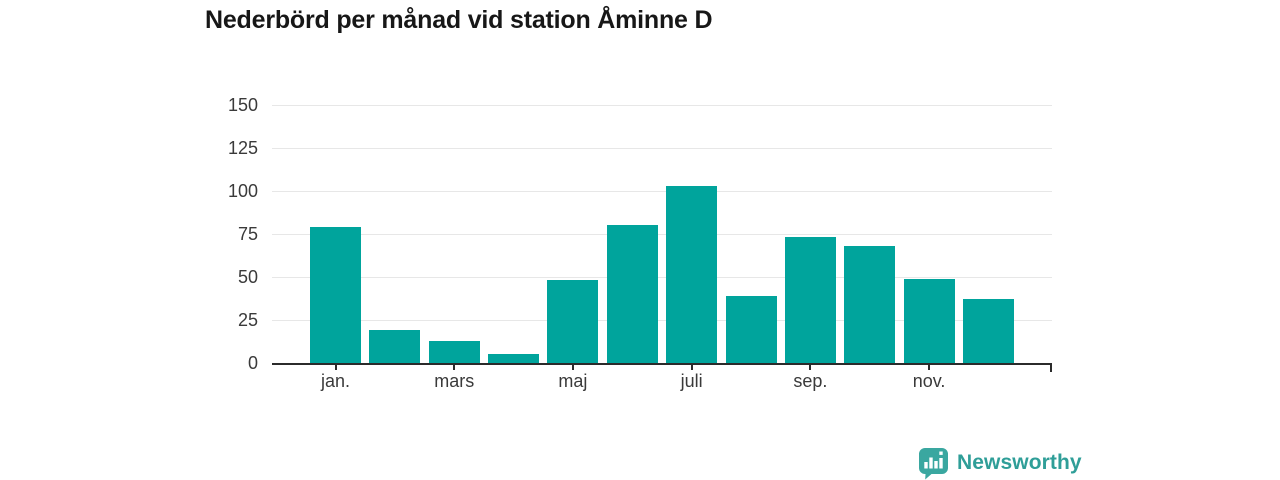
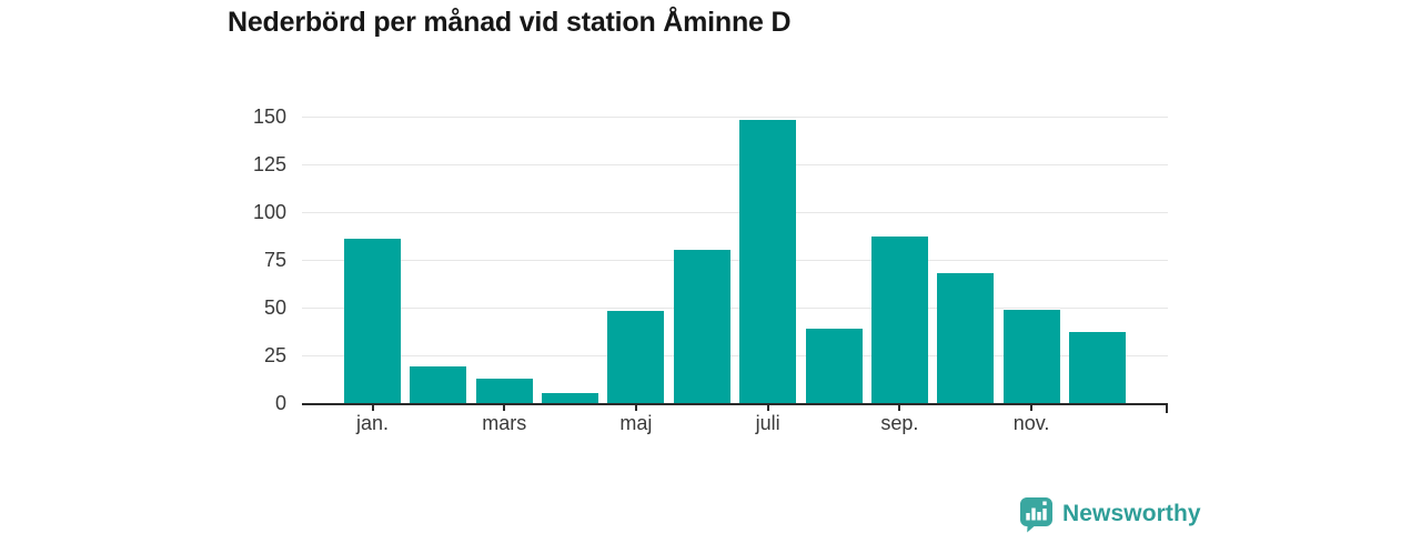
jan.: 79 -> 86
juli: 103 -> 148
sep.: 73 -> 87
